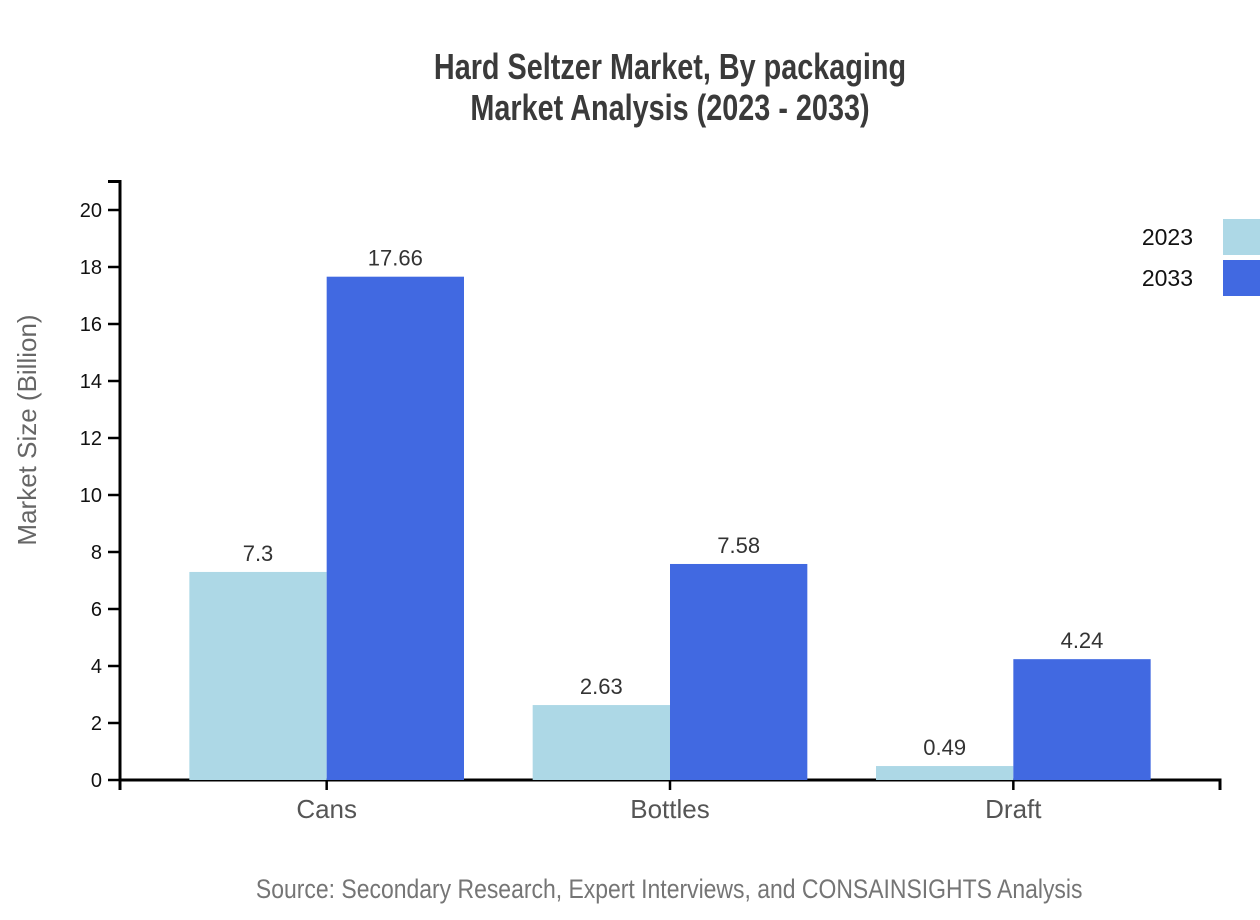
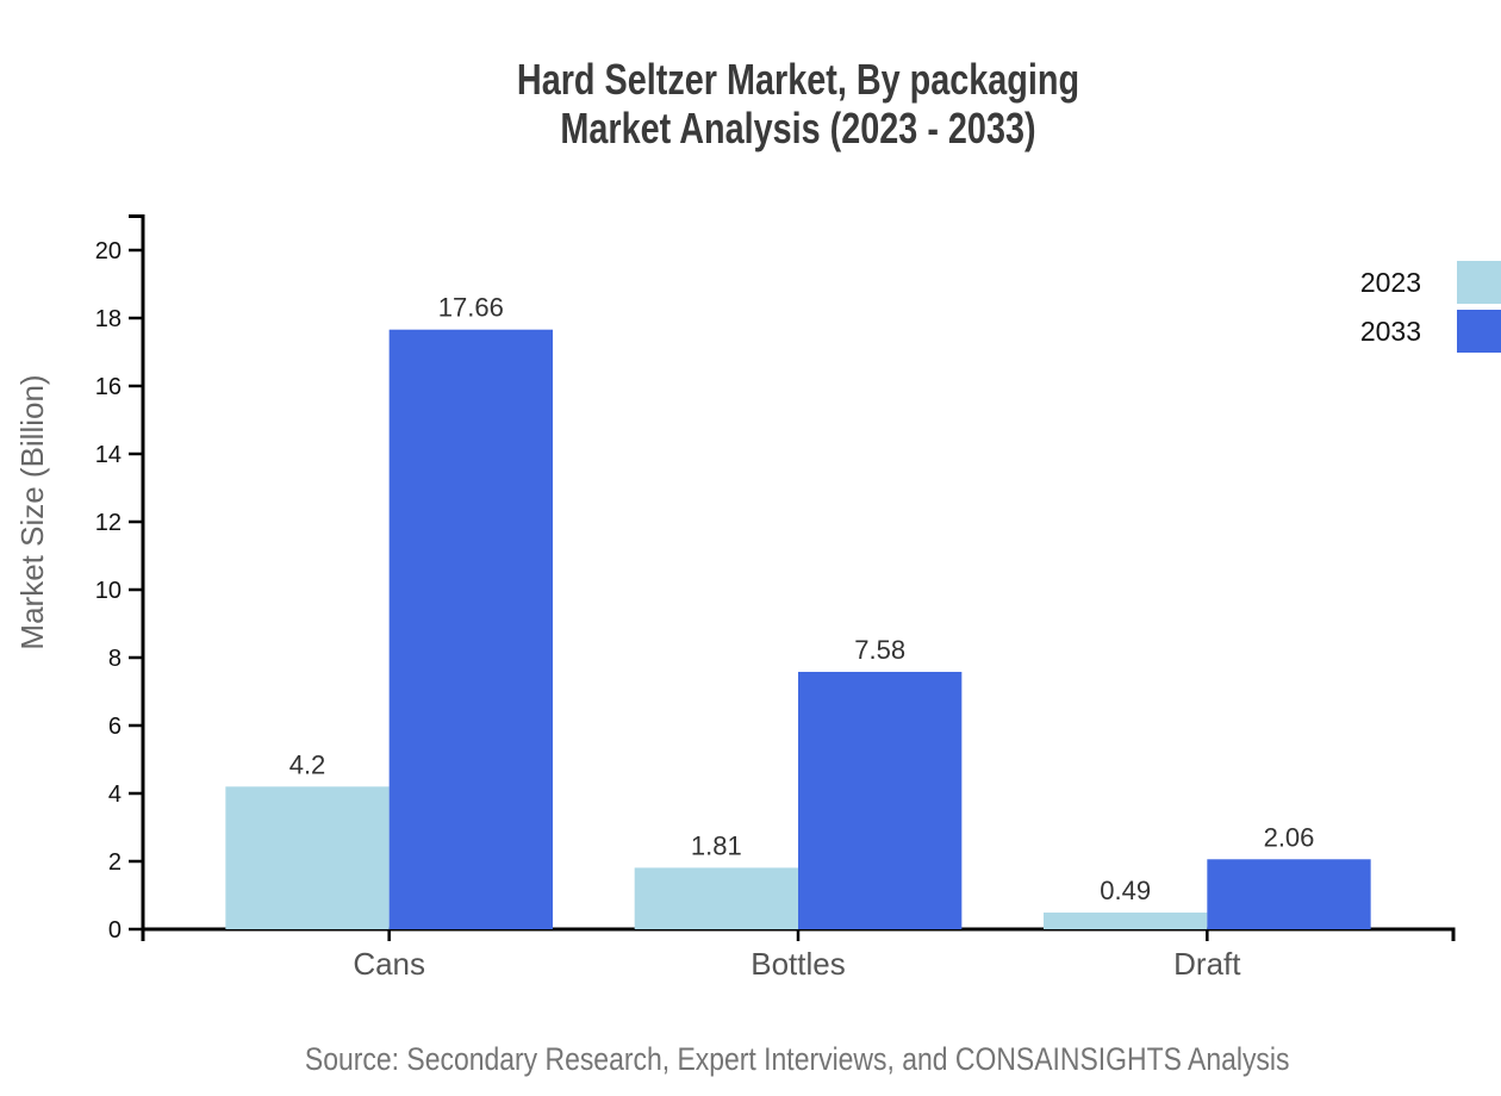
2023/Cans: 7.3 -> 4.2
2023/Bottles: 2.63 -> 1.81
2033/Draft: 4.24 -> 2.06
